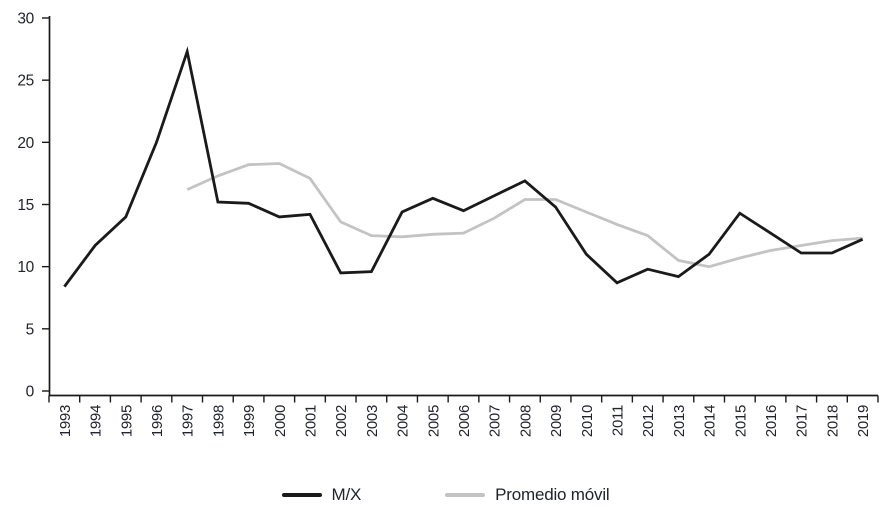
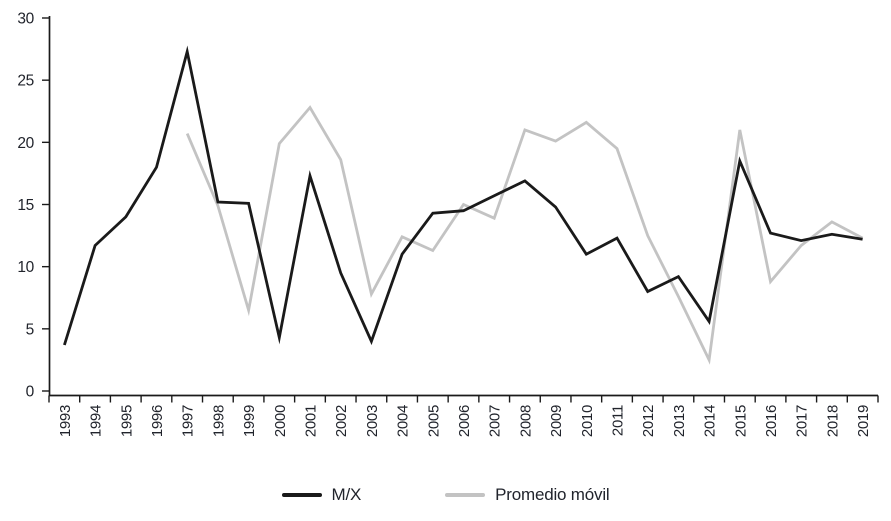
M/X/1993: 8.4 -> 3.7
M/X/1996: 20.0 -> 18.0
Promedio móvil/1997: 16.2 -> 20.7
Promedio móvil/1998: 17.3 -> 14.9
Promedio móvil/1999: 18.2 -> 6.5
M/X/2000: 14.0 -> 4.3
Promedio móvil/2000: 18.3 -> 19.9
M/X/2001: 14.2 -> 17.3
Promedio móvil/2001: 17.1 -> 22.8
Promedio móvil/2002: 13.6 -> 18.6
M/X/2003: 9.6 -> 4.0
Promedio móvil/2003: 12.5 -> 7.8
M/X/2004: 14.4 -> 11.0
M/X/2005: 15.5 -> 14.3
Promedio móvil/2005: 12.6 -> 11.3
Promedio móvil/2006: 12.7 -> 15.0
Promedio móvil/2008: 15.4 -> 21.0
Promedio móvil/2009: 15.4 -> 20.1
Promedio móvil/2010: 14.4 -> 21.6
M/X/2011: 8.7 -> 12.3
Promedio móvil/2011: 13.4 -> 19.5
M/X/2012: 9.8 -> 8.0
Promedio móvil/2013: 10.5 -> 7.6
M/X/2014: 11.0 -> 5.6
Promedio móvil/2014: 10.0 -> 2.5
M/X/2015: 14.3 -> 18.5
Promedio móvil/2015: 10.7 -> 21.0
Promedio móvil/2016: 11.3 -> 8.8
M/X/2017: 11.1 -> 12.1
M/X/2018: 11.1 -> 12.6
Promedio móvil/2018: 12.1 -> 13.6
